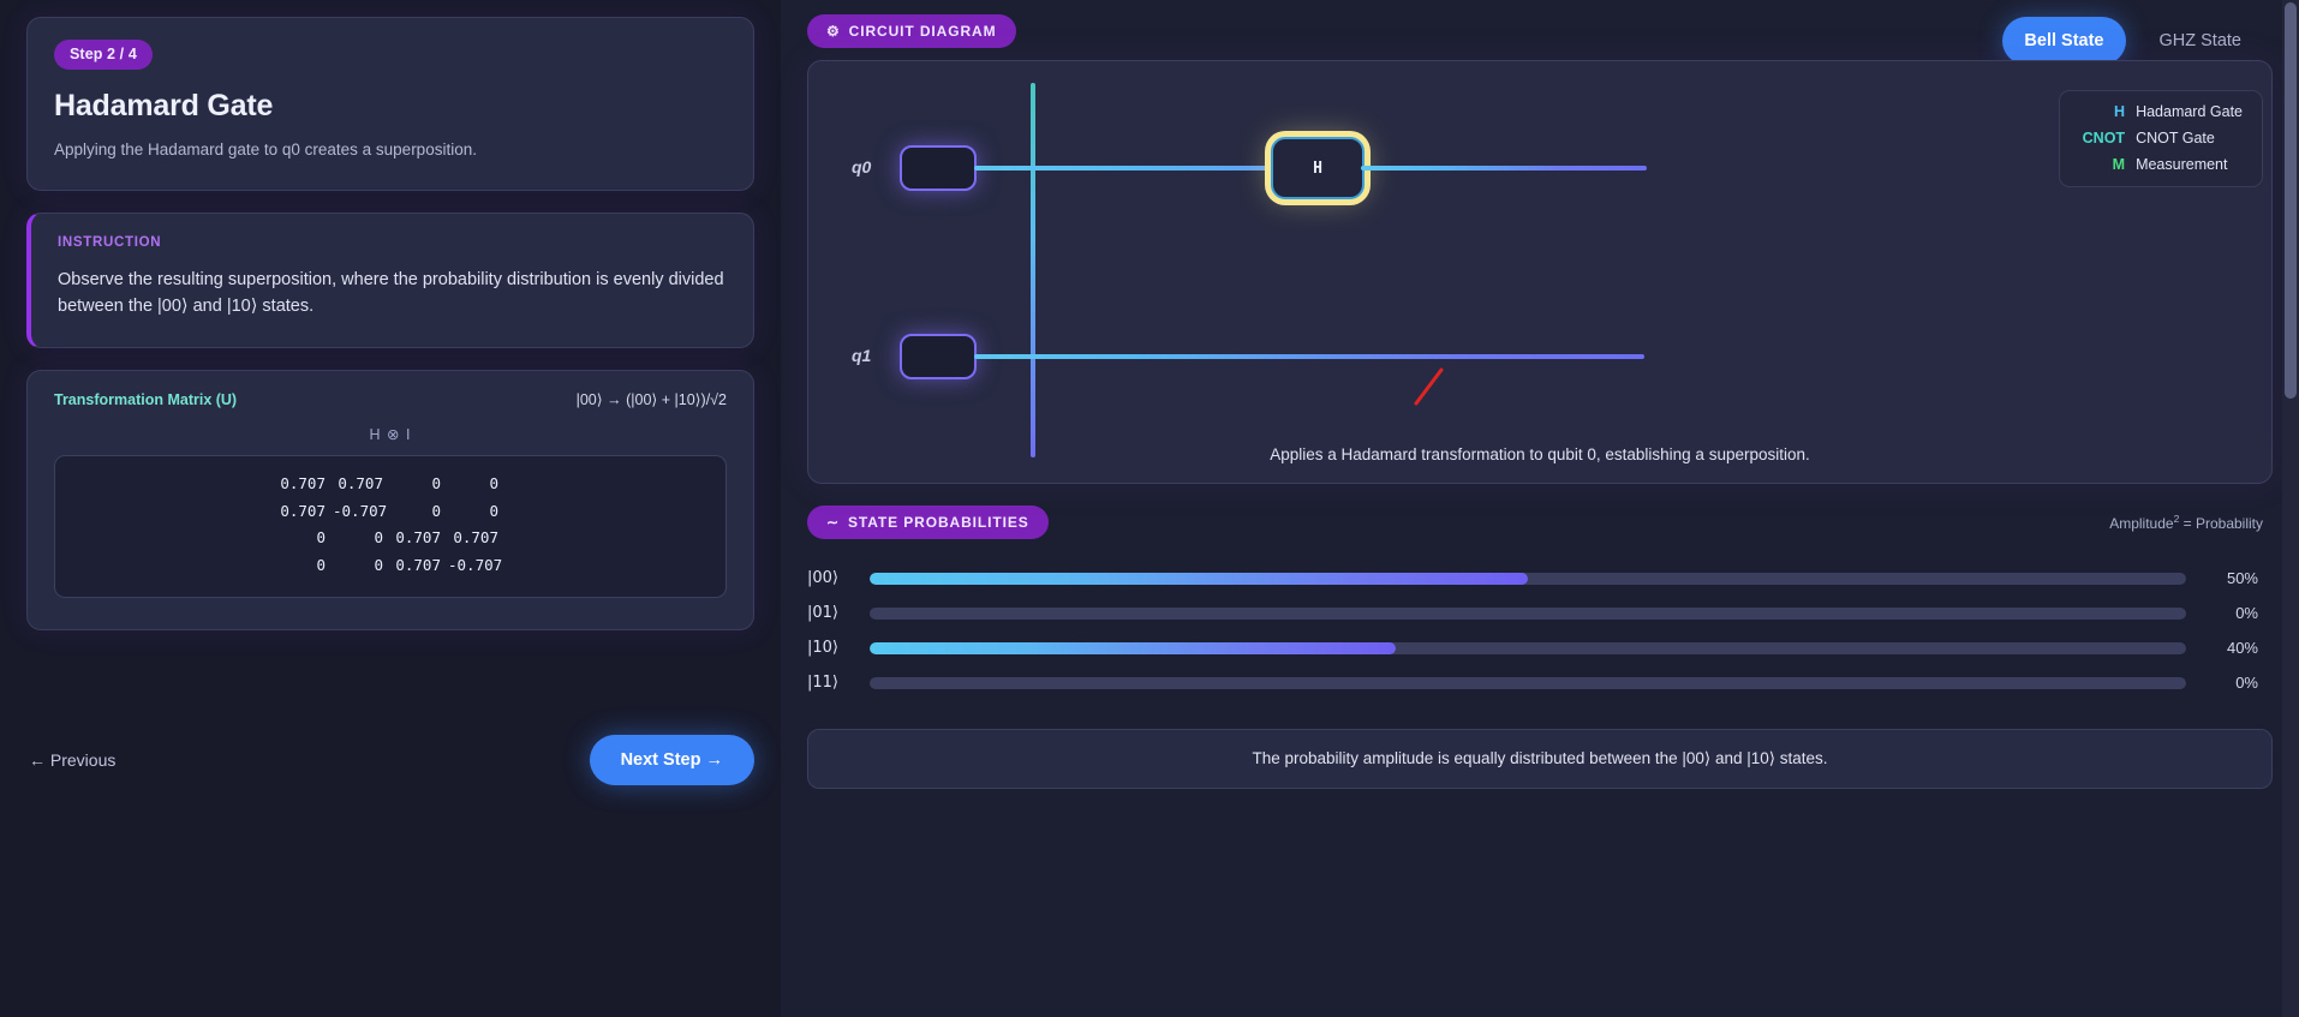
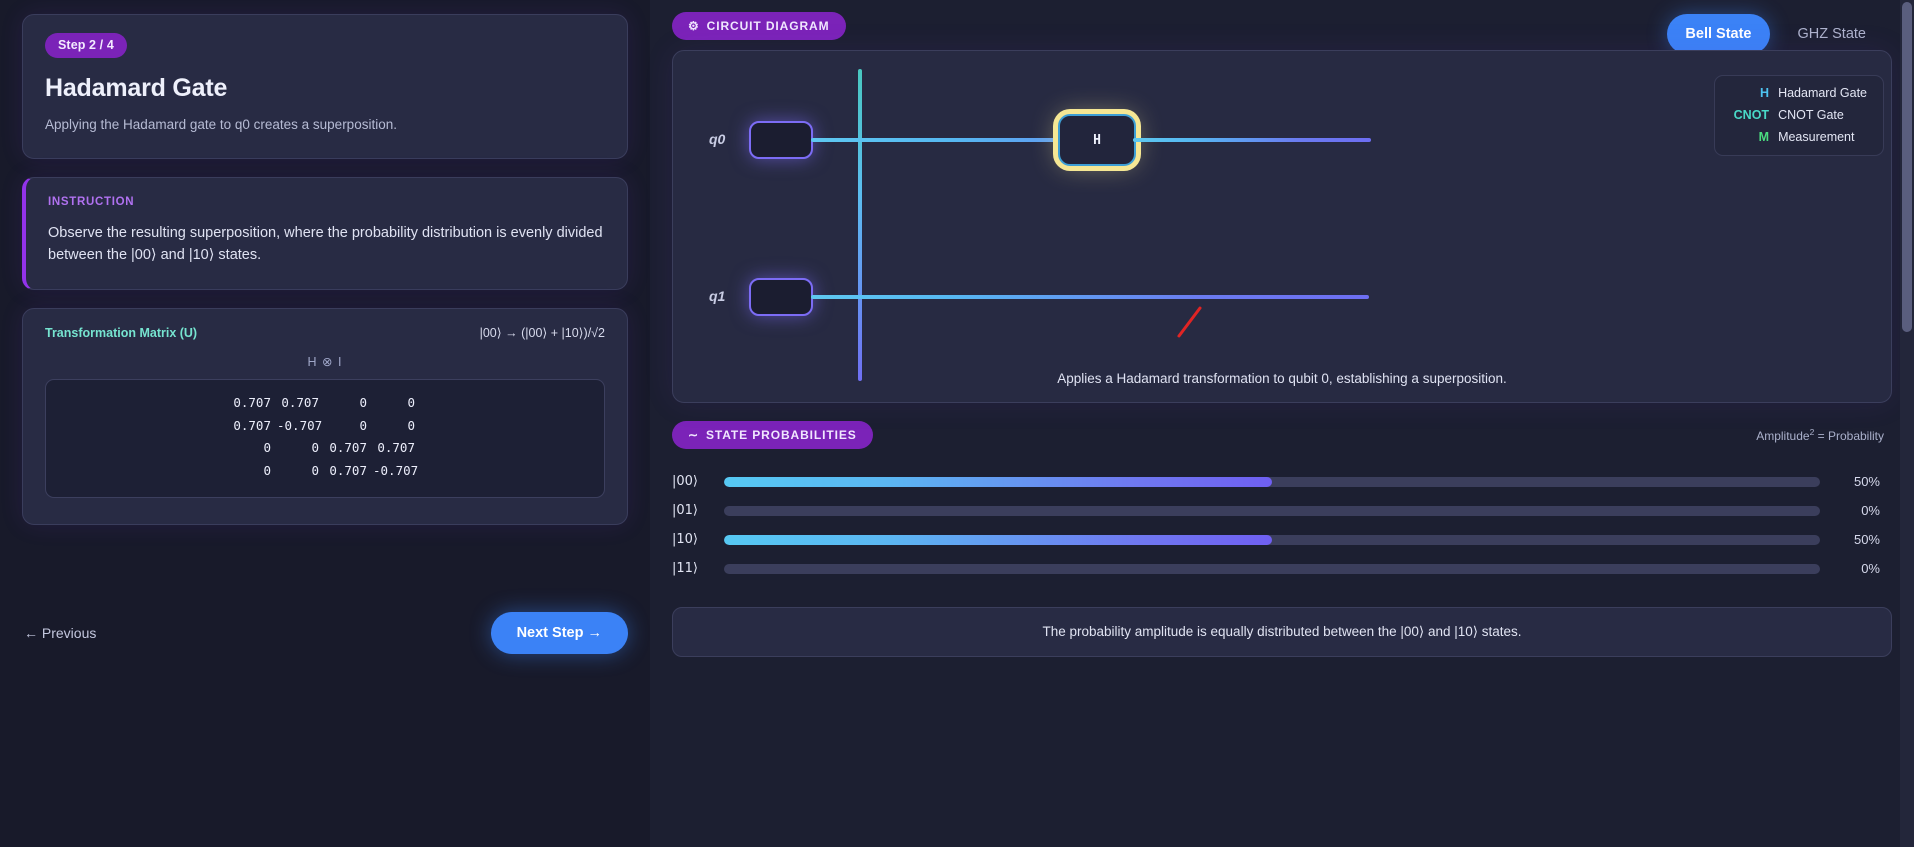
|10⟩: 40% -> 50%
